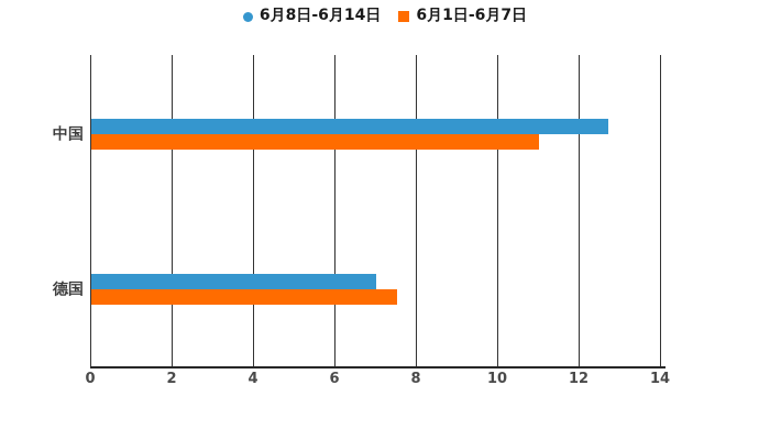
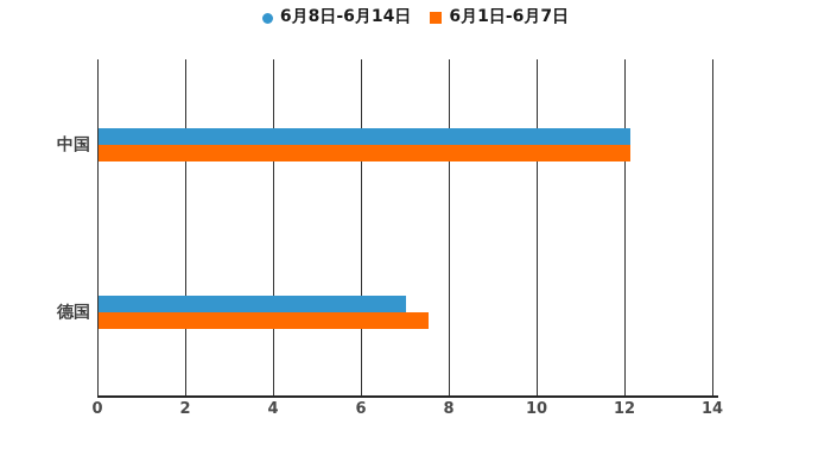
6月8日-6月14日/中国: 12.7 -> 12.1
6月1日-6月7日/中国: 11.0 -> 12.1
